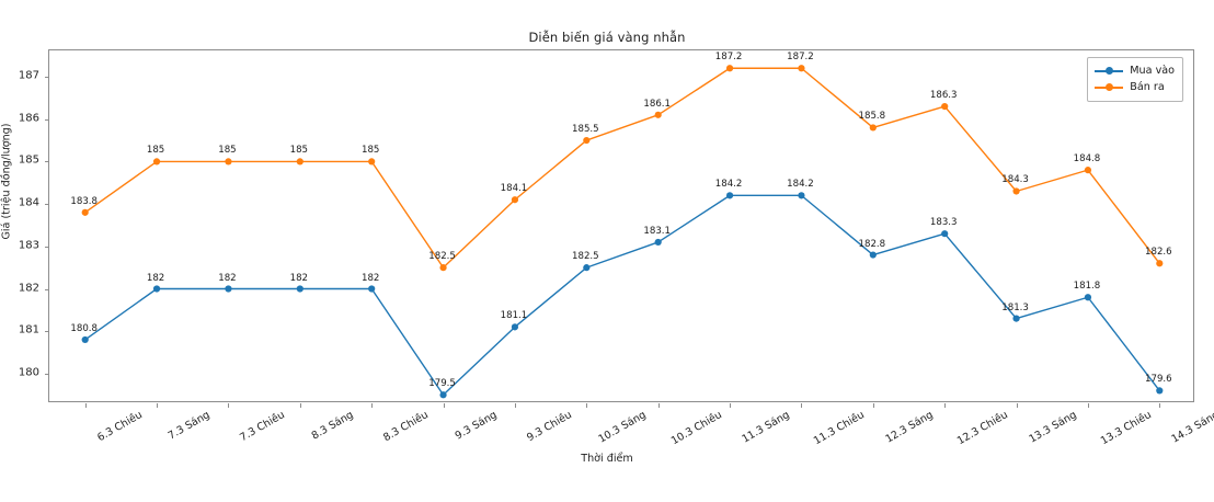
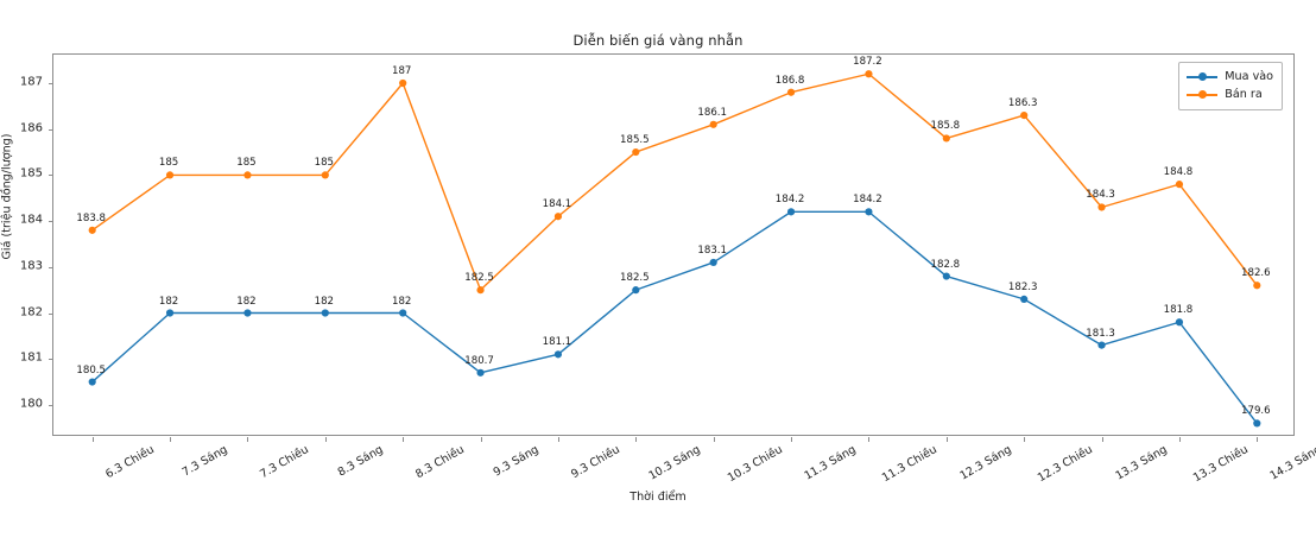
Mua vào/6.3 Chiều: 180.8 -> 180.5
Bán ra/8.3 Chiều: 185 -> 187
Mua vào/9.3 Sáng: 179.5 -> 180.7
Bán ra/11.3 Sáng: 187.2 -> 186.8
Mua vào/12.3 Chiều: 183.3 -> 182.3
